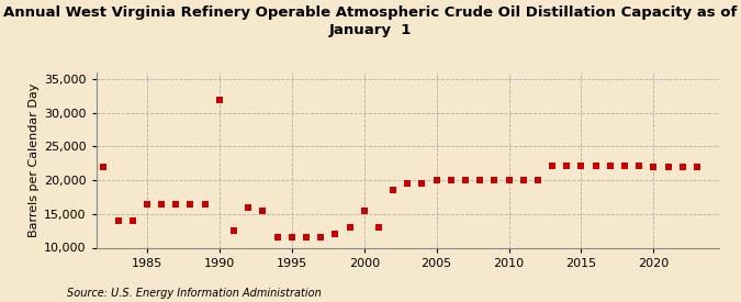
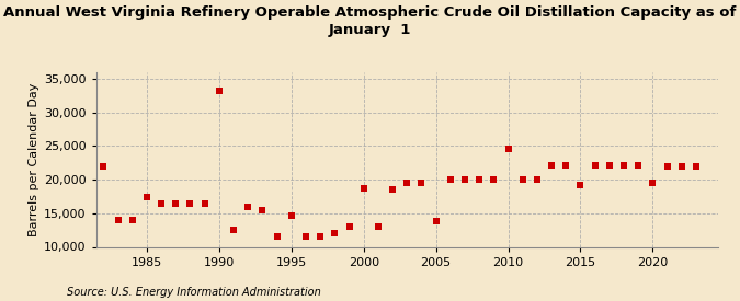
1985: 16,500 -> 17,400
1990: 32,000 -> 33,200
1995: 11,500 -> 14,600
2000: 15,500 -> 18,800
2005: 20,000 -> 13,800
2010: 20,000 -> 24,600
2015: 22,200 -> 19,200
2020: 22,000 -> 19,600
